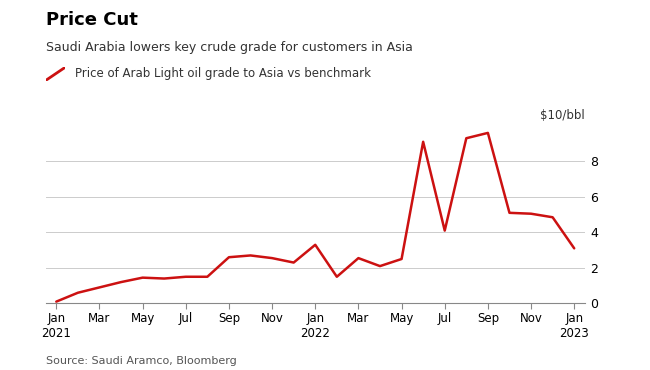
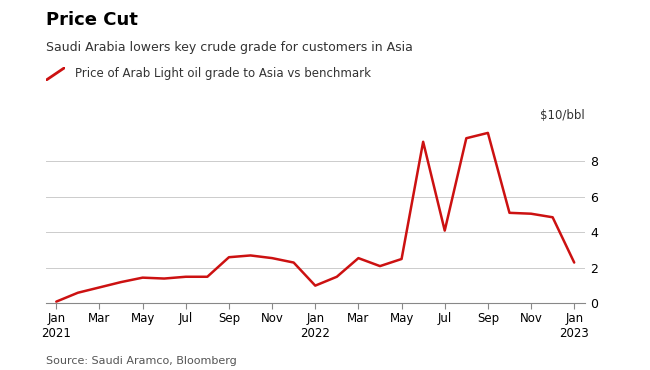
Jan 2022: 3.3 -> 1.0
Jan 2023: 3.1 -> 2.3
